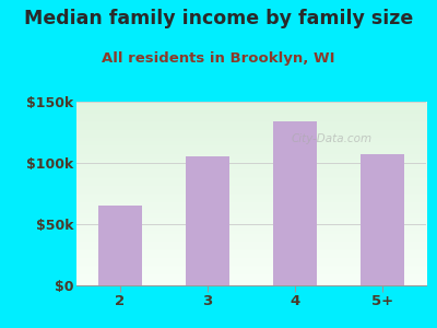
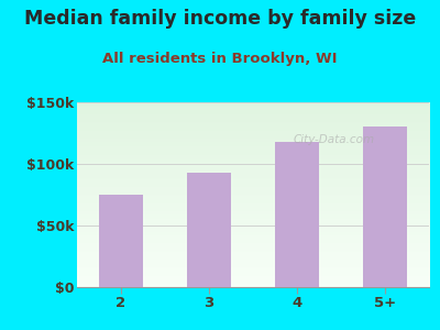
2: $65k -> $75k
3: $105k -> $93k
4: $134k -> $118k
5+: $107k -> $130k
